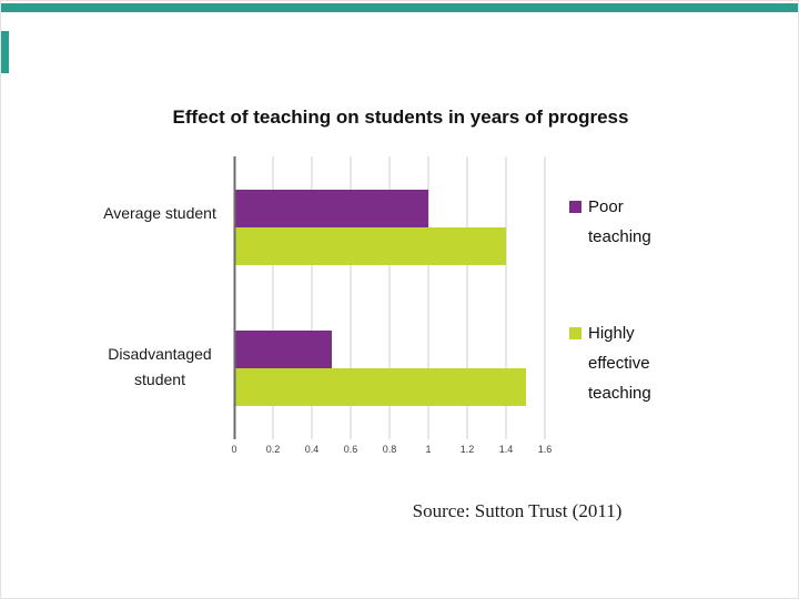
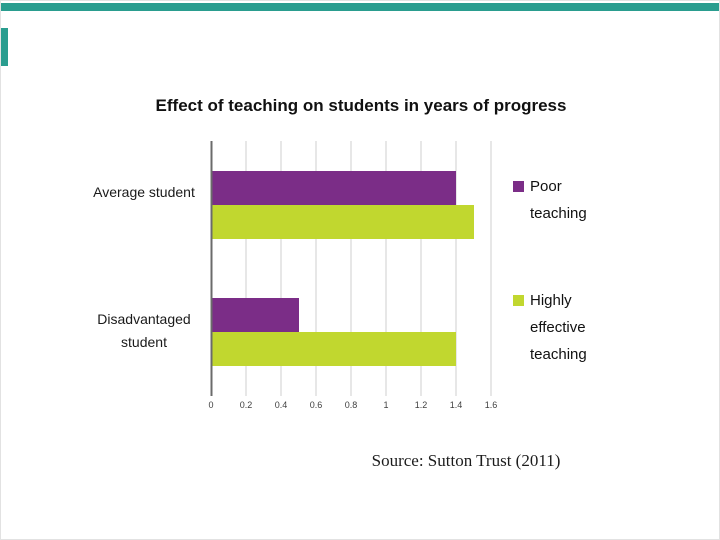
Poor teaching/Average student: 1.0 -> 1.4
Highly effective teaching/Average student: 1.4 -> 1.5
Highly effective teaching/Disadvantaged student: 1.5 -> 1.4
